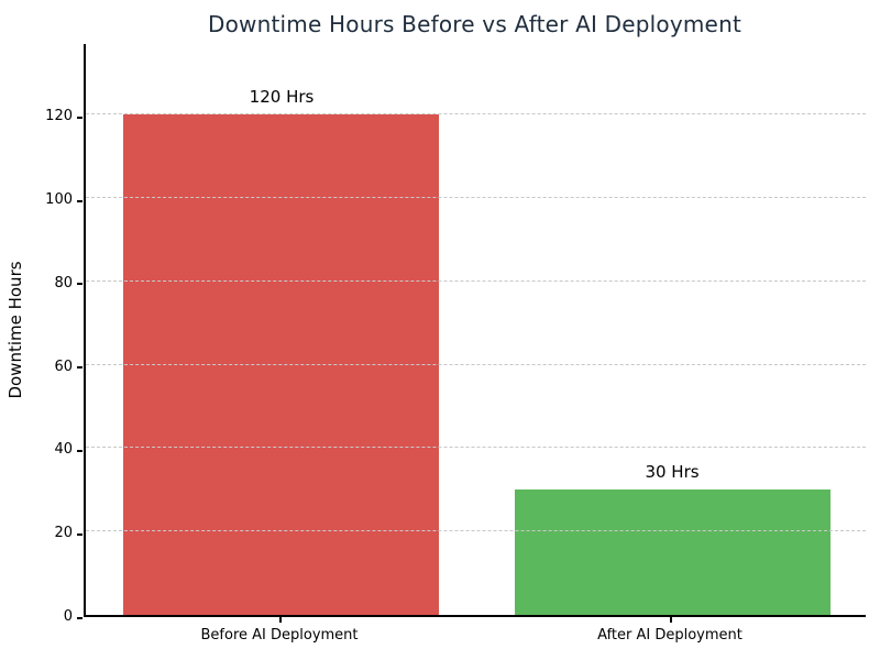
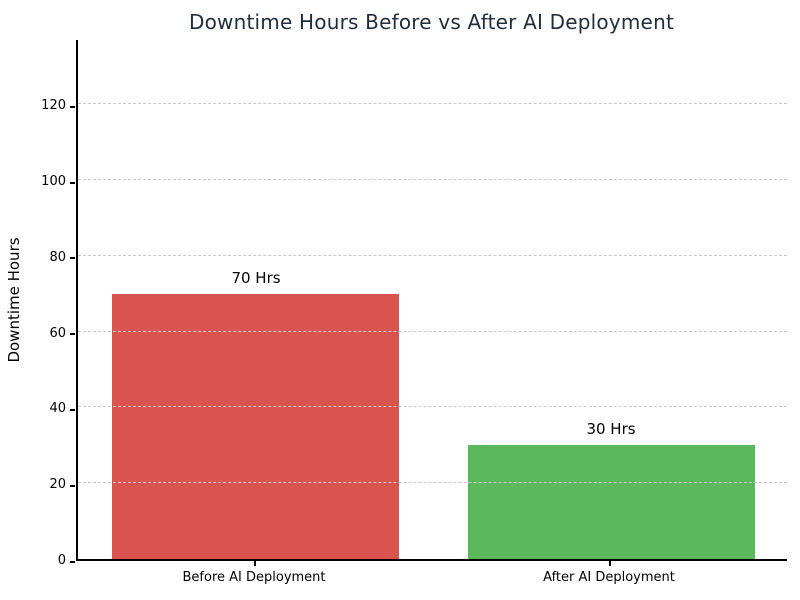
Before AI Deployment: 120 -> 70
